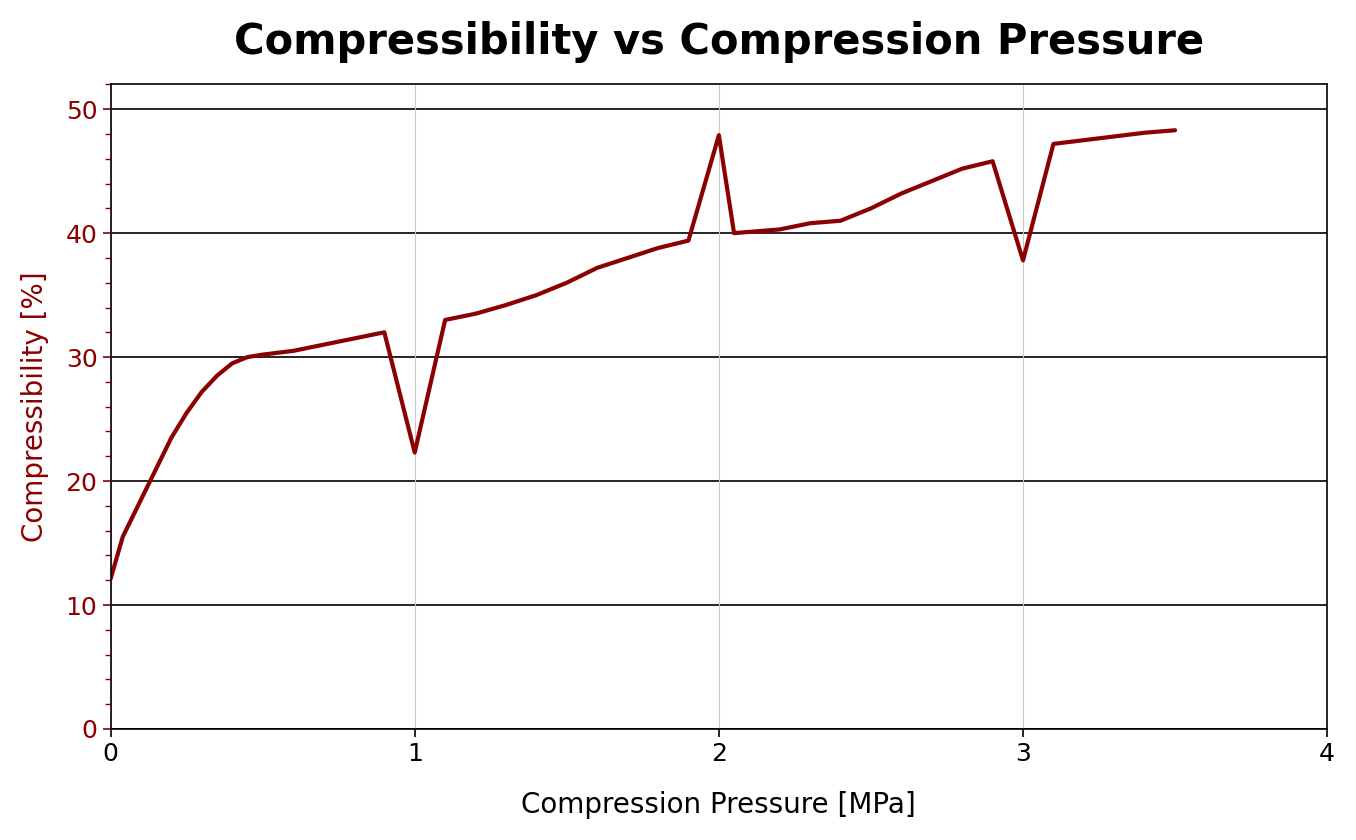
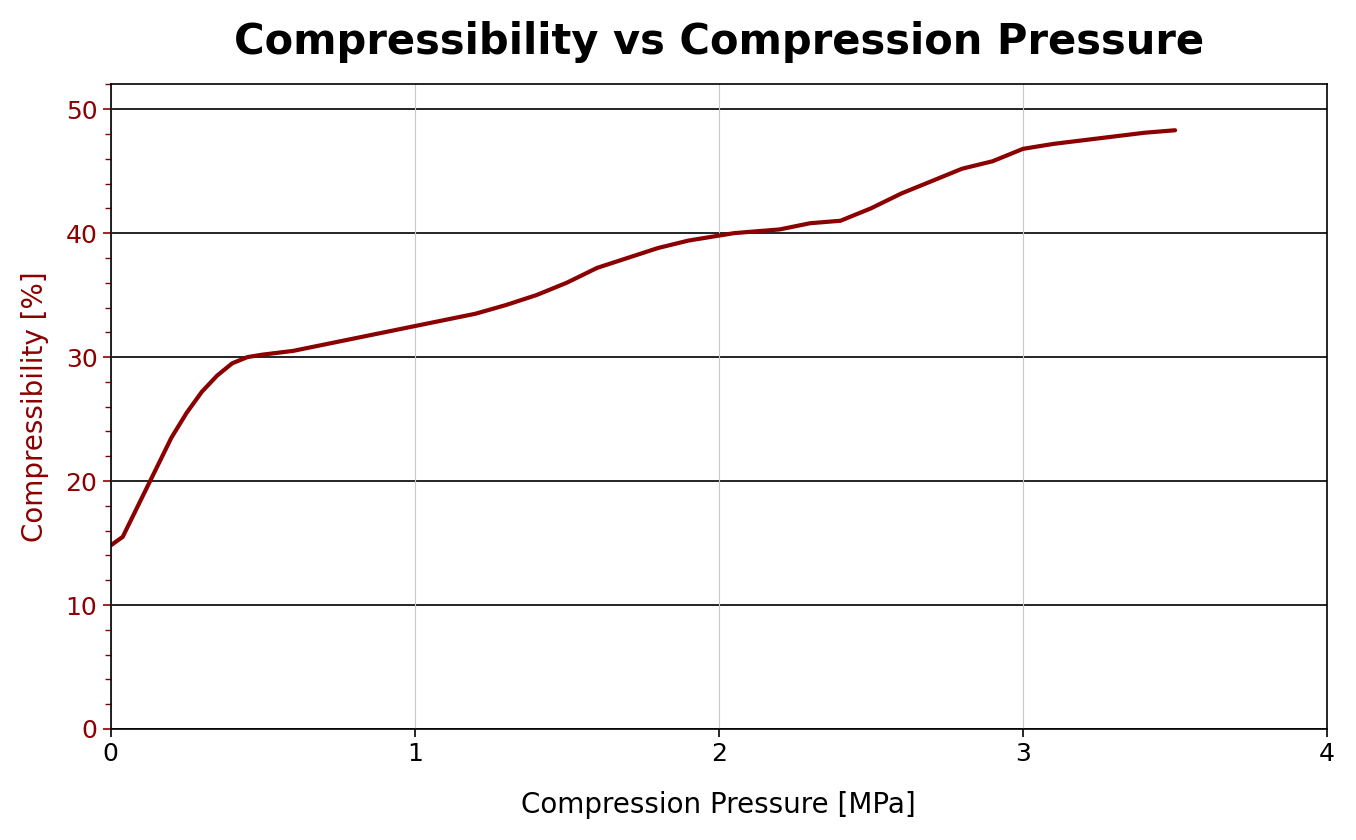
0: 12.1 -> 14.8
1: 22.3 -> 32.5
2: 47.9 -> 39.8
3: 37.8 -> 46.8
